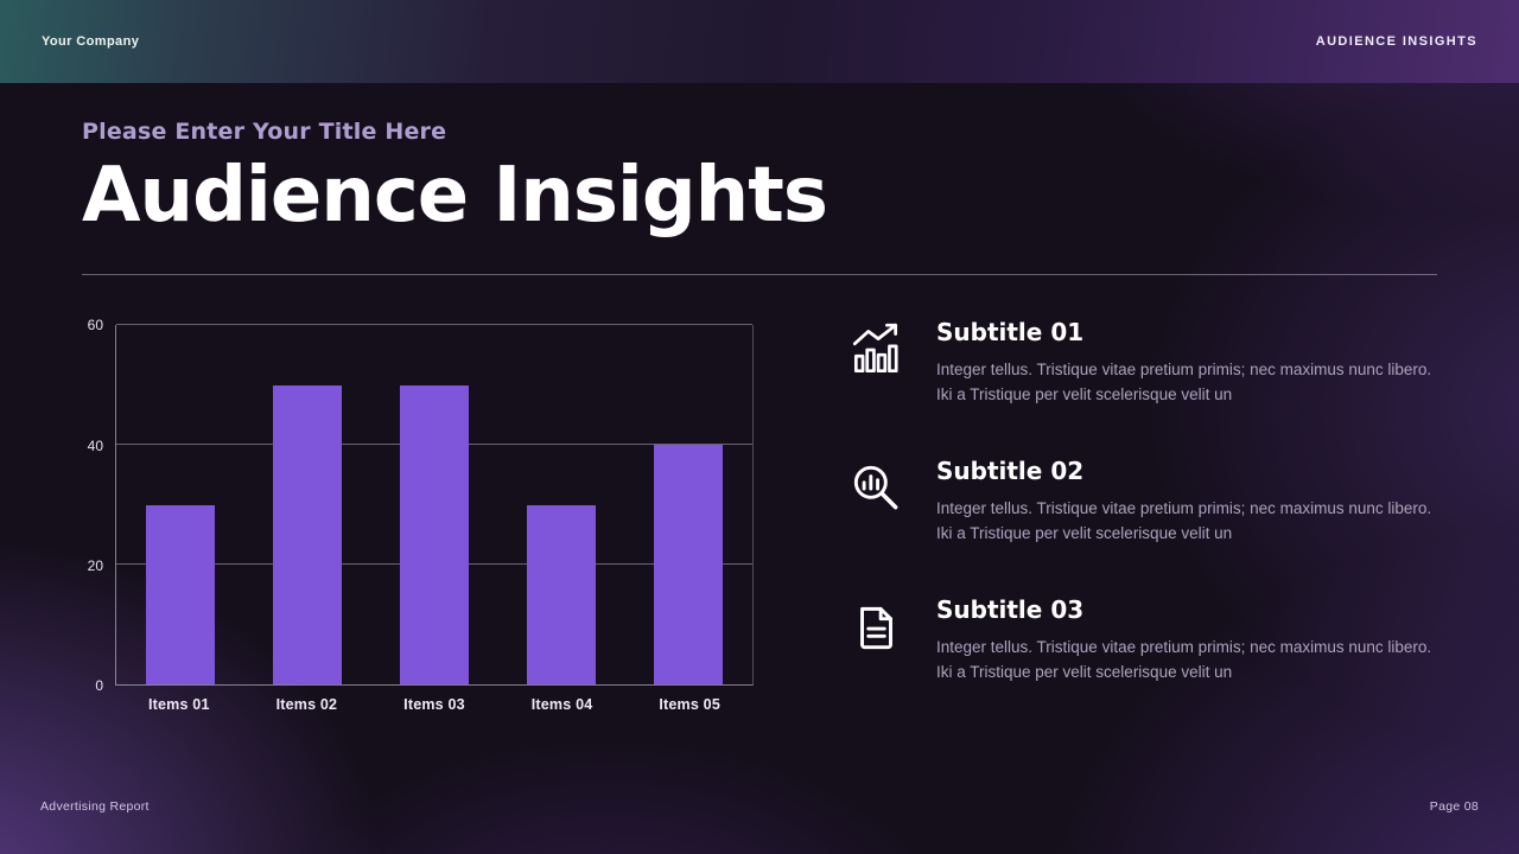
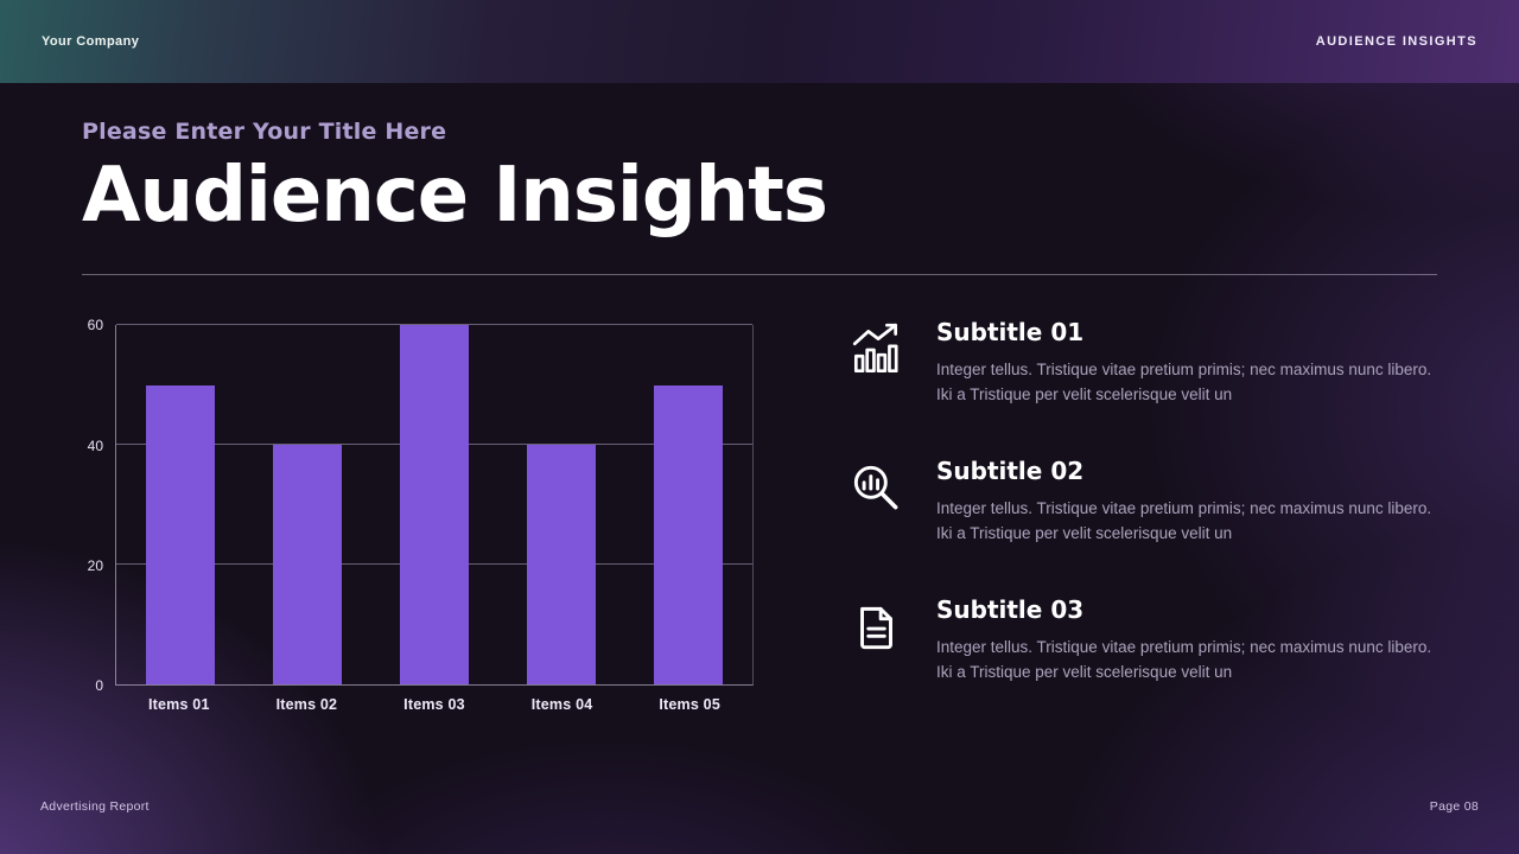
Items 01: 30 -> 50
Items 02: 50 -> 40
Items 03: 50 -> 60
Items 04: 30 -> 40
Items 05: 40 -> 50
